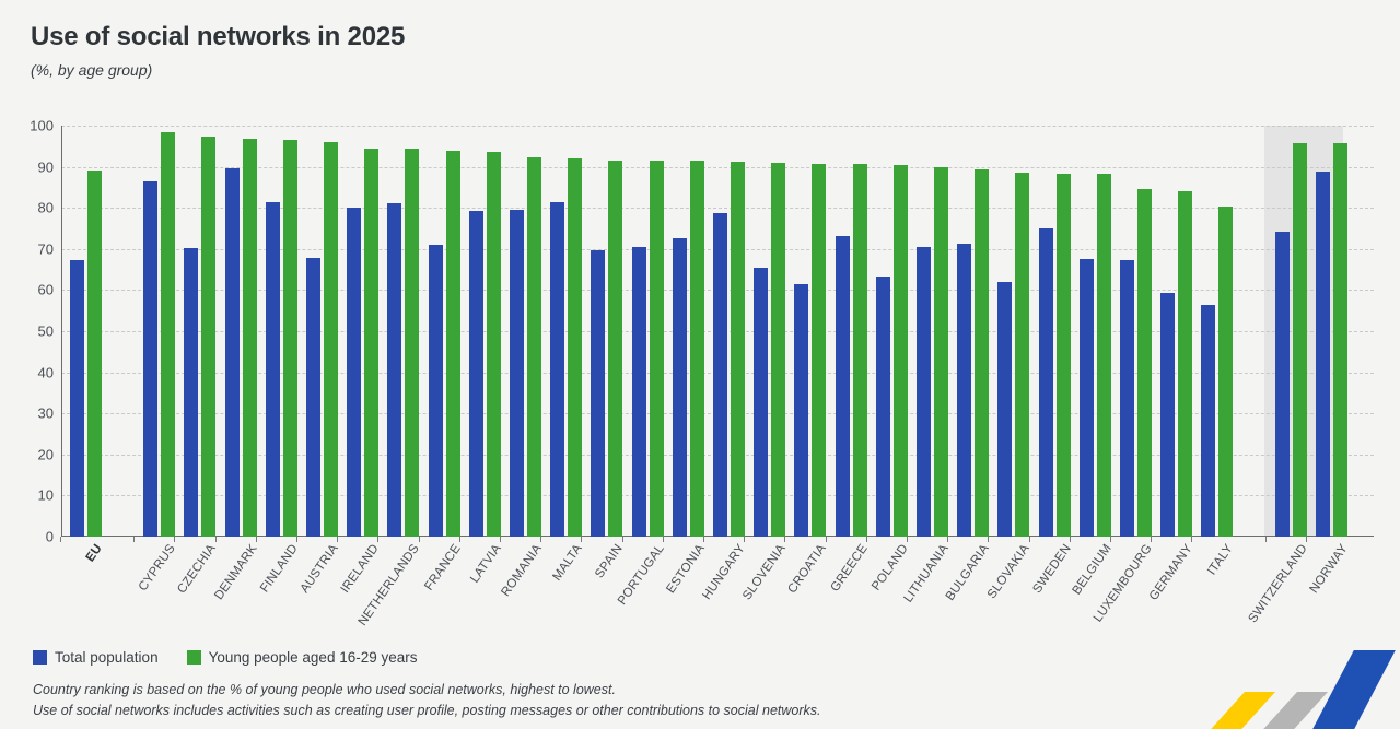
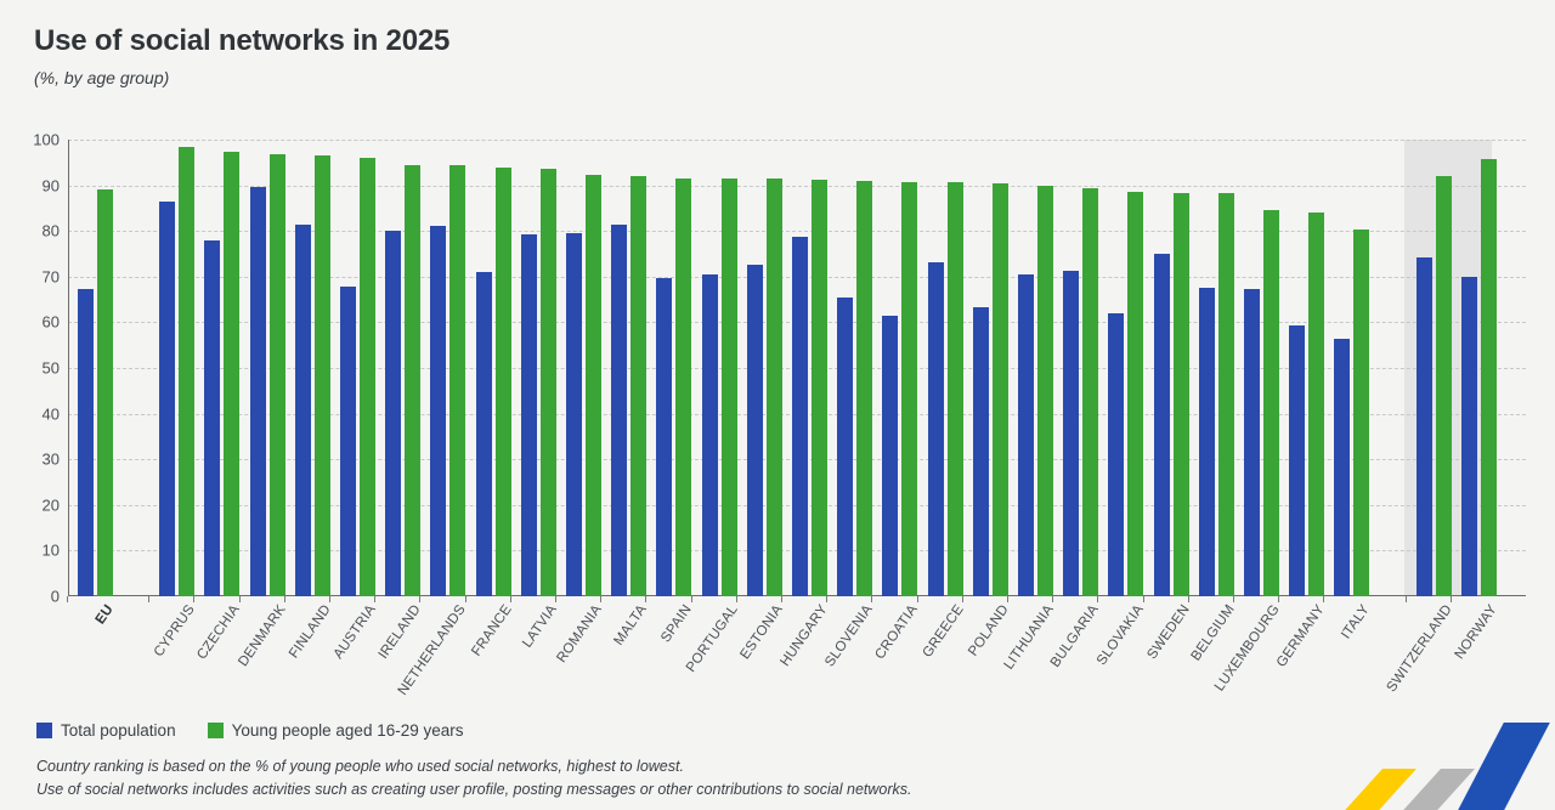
Total population/CZECHIA: 70 -> 78
Young people aged 16-29 years/SWITZERLAND: 96 -> 92
Total population/NORWAY: 89 -> 70
